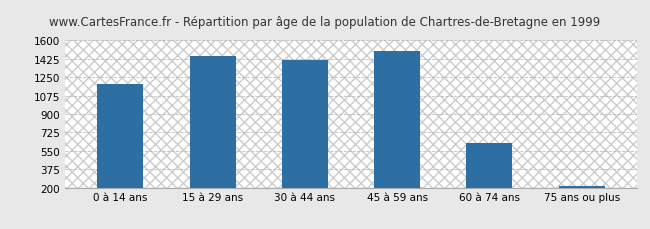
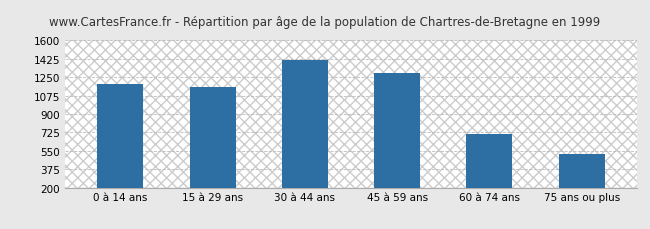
15 à 29 ans: 1450 -> 1160
45 à 59 ans: 1500 -> 1290
60 à 74 ans: 620 -> 710
75 ans ou plus: 220 -> 520
